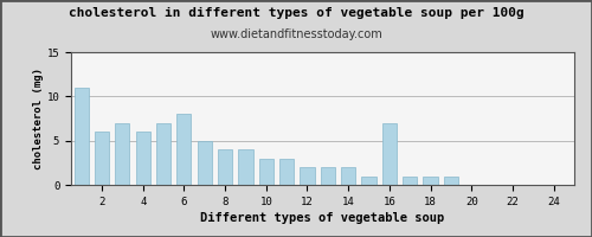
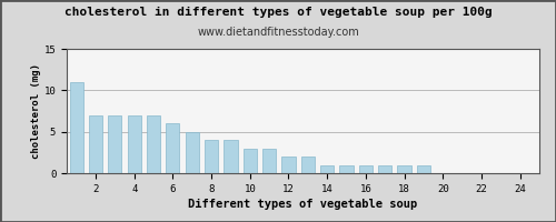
2: 6 -> 7
4: 6 -> 7
6: 8 -> 6
14: 2 -> 1
16: 7 -> 1
